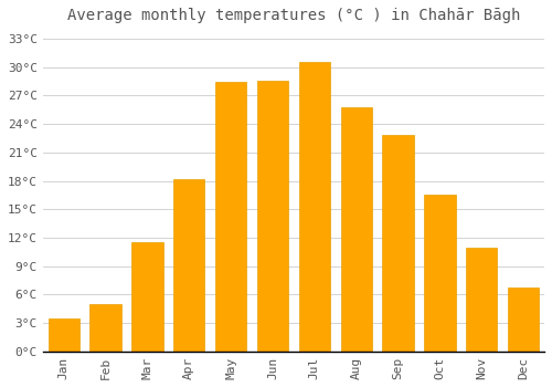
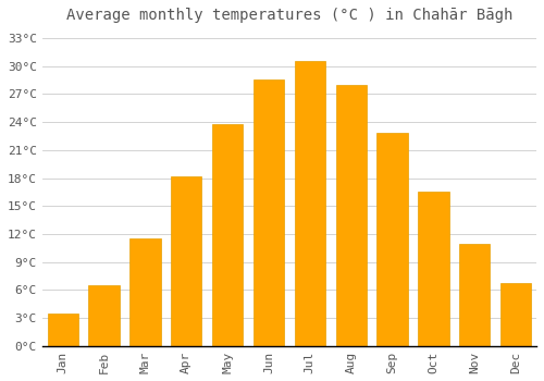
Feb: 5.0°C -> 6.5°C
May: 28.4°C -> 23.8°C
Aug: 25.8°C -> 28.0°C
